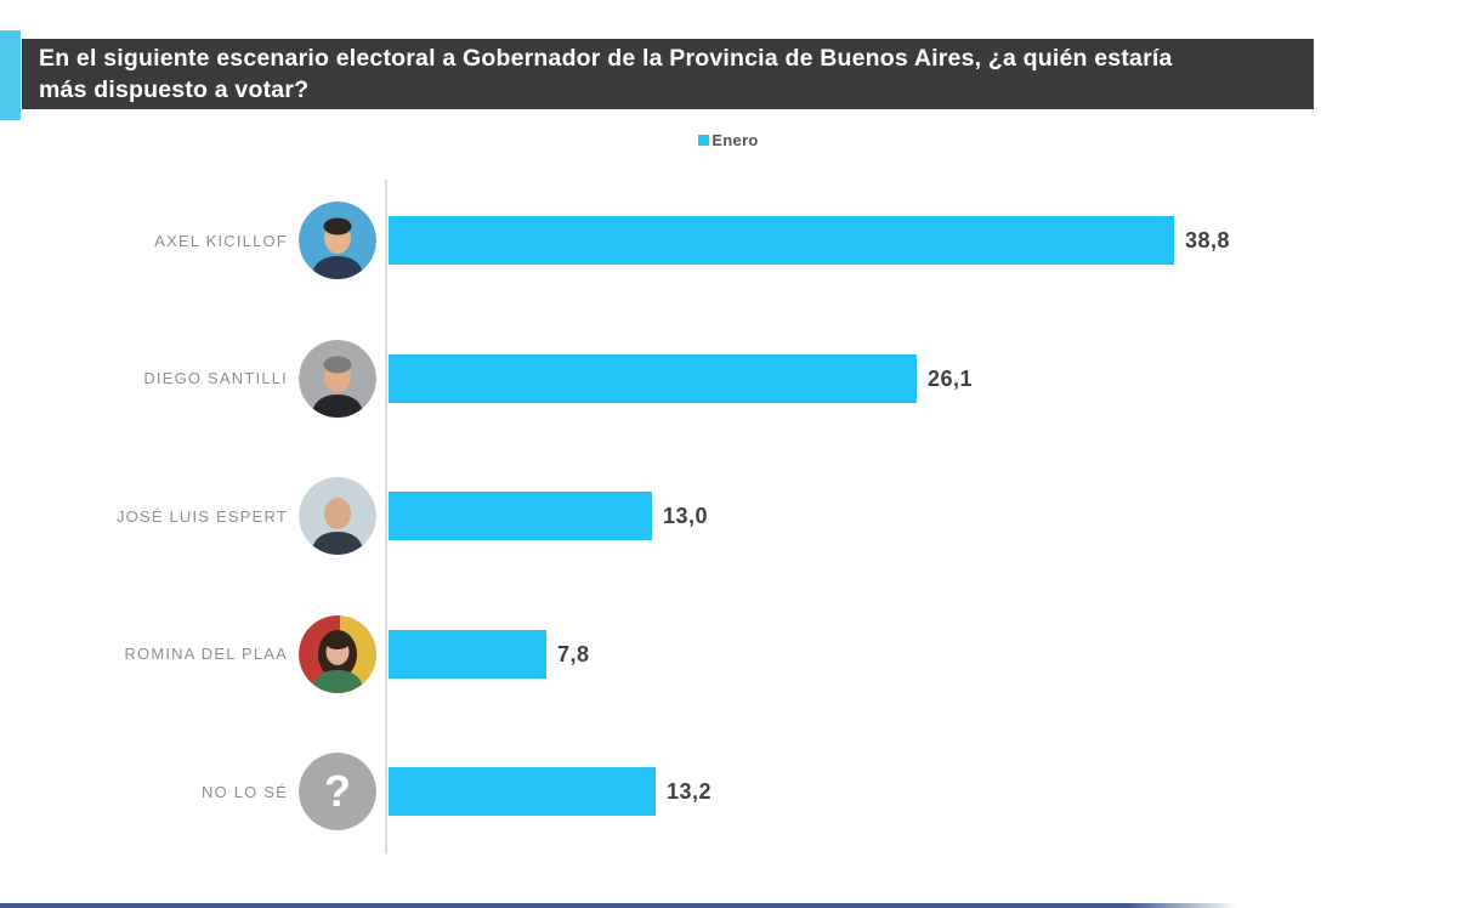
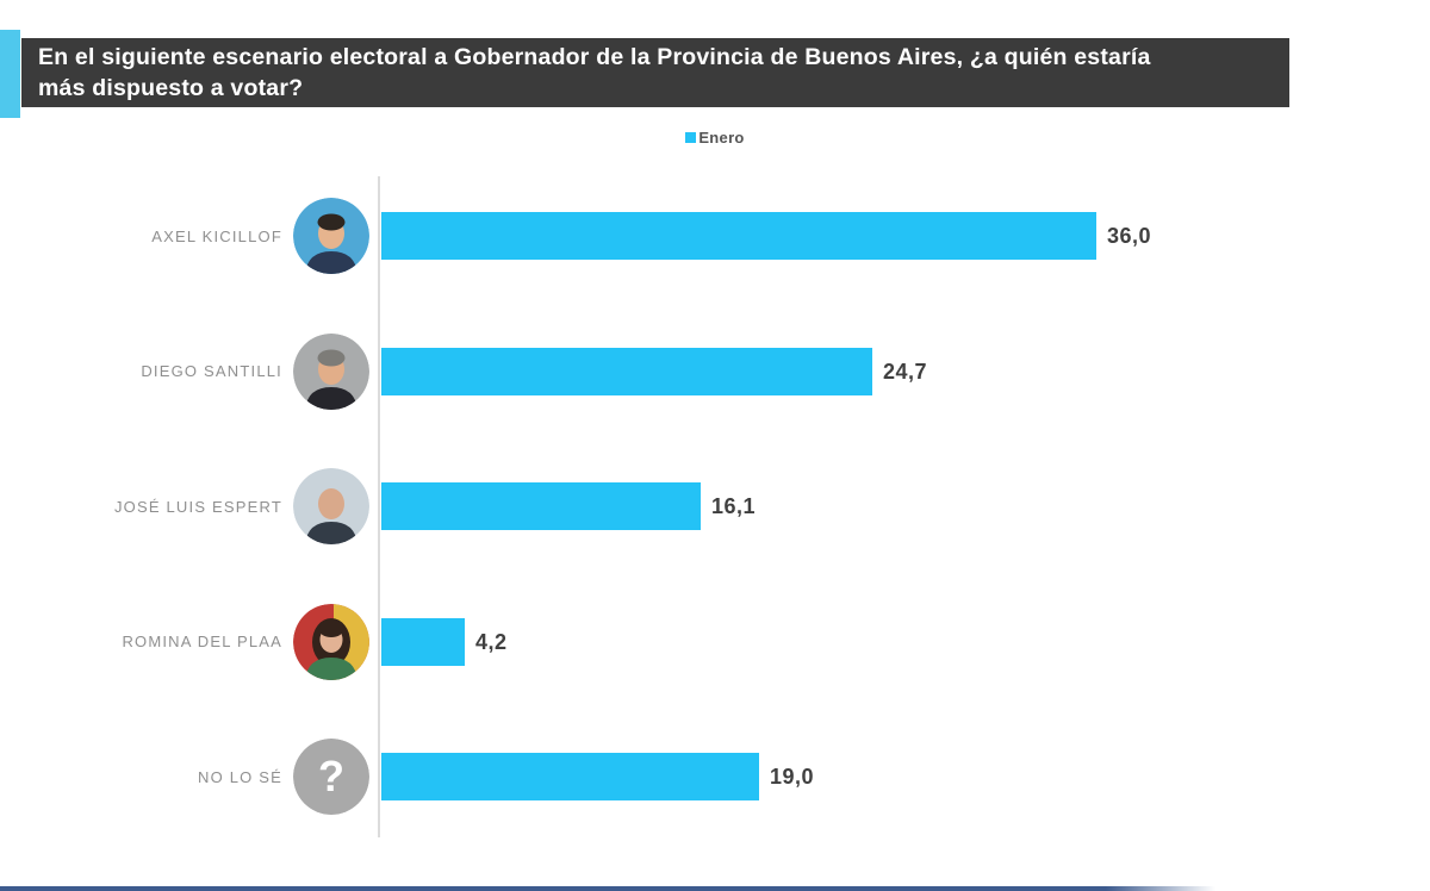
AXEL KICILLOF: 38,8 -> 36,0
DIEGO SANTILLI: 26,1 -> 24,7
JOSÉ LUIS ESPERT: 13,0 -> 16,1
ROMINA DEL PLAA: 7,8 -> 4,2
NO LO SÉ: 13,2 -> 19,0
